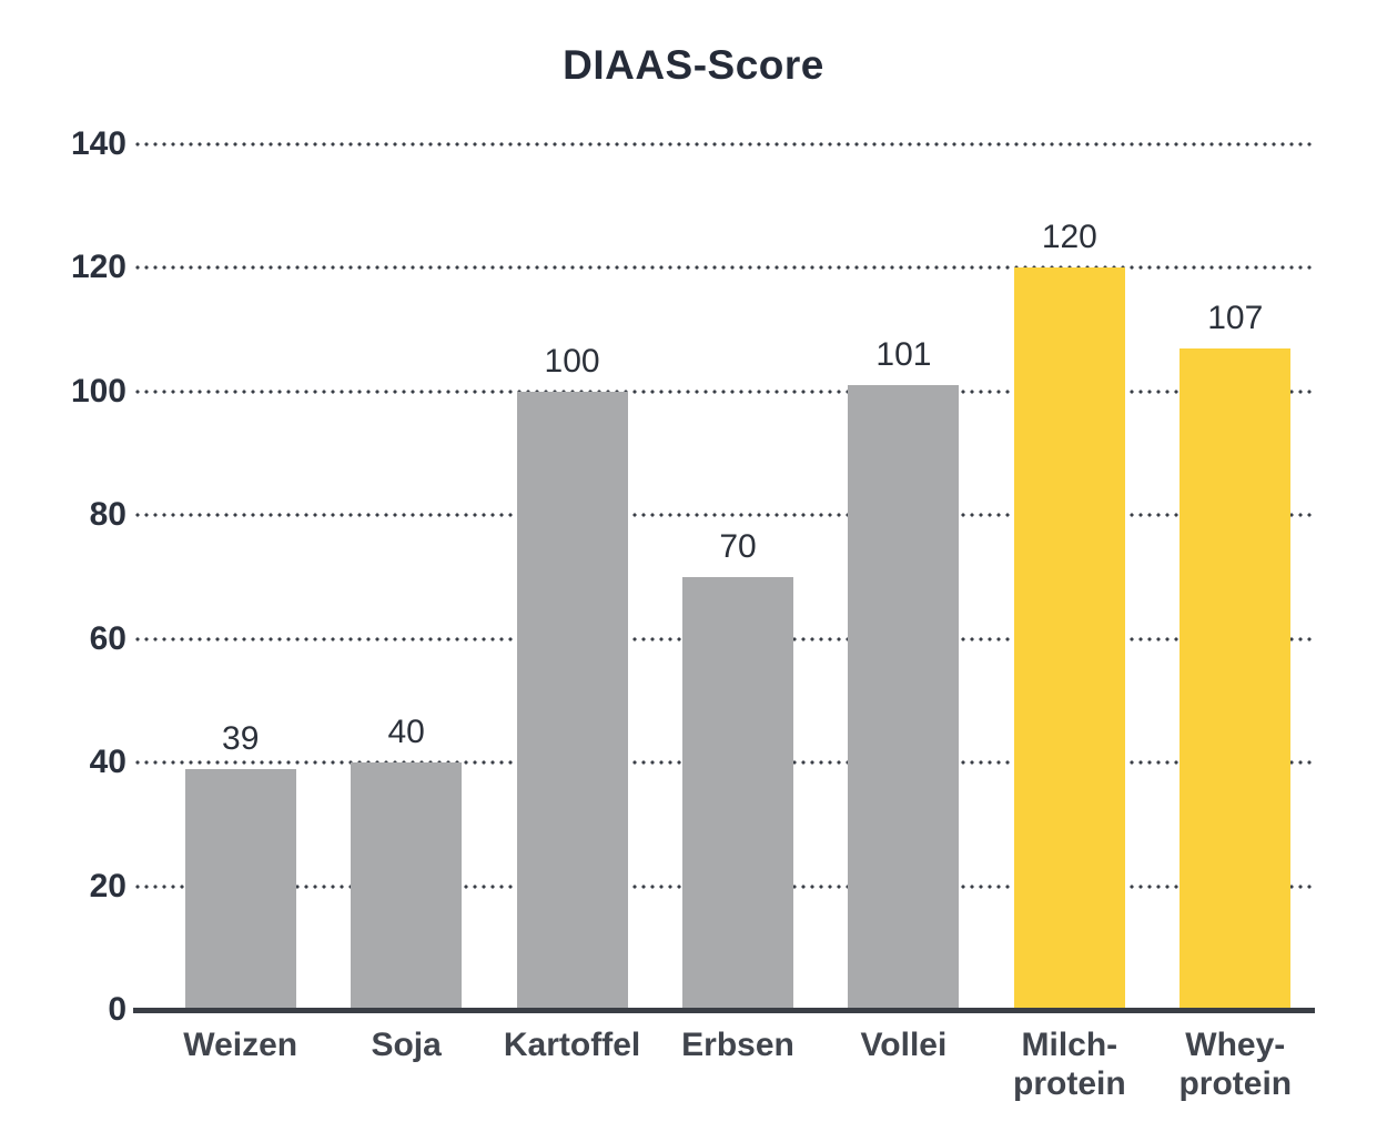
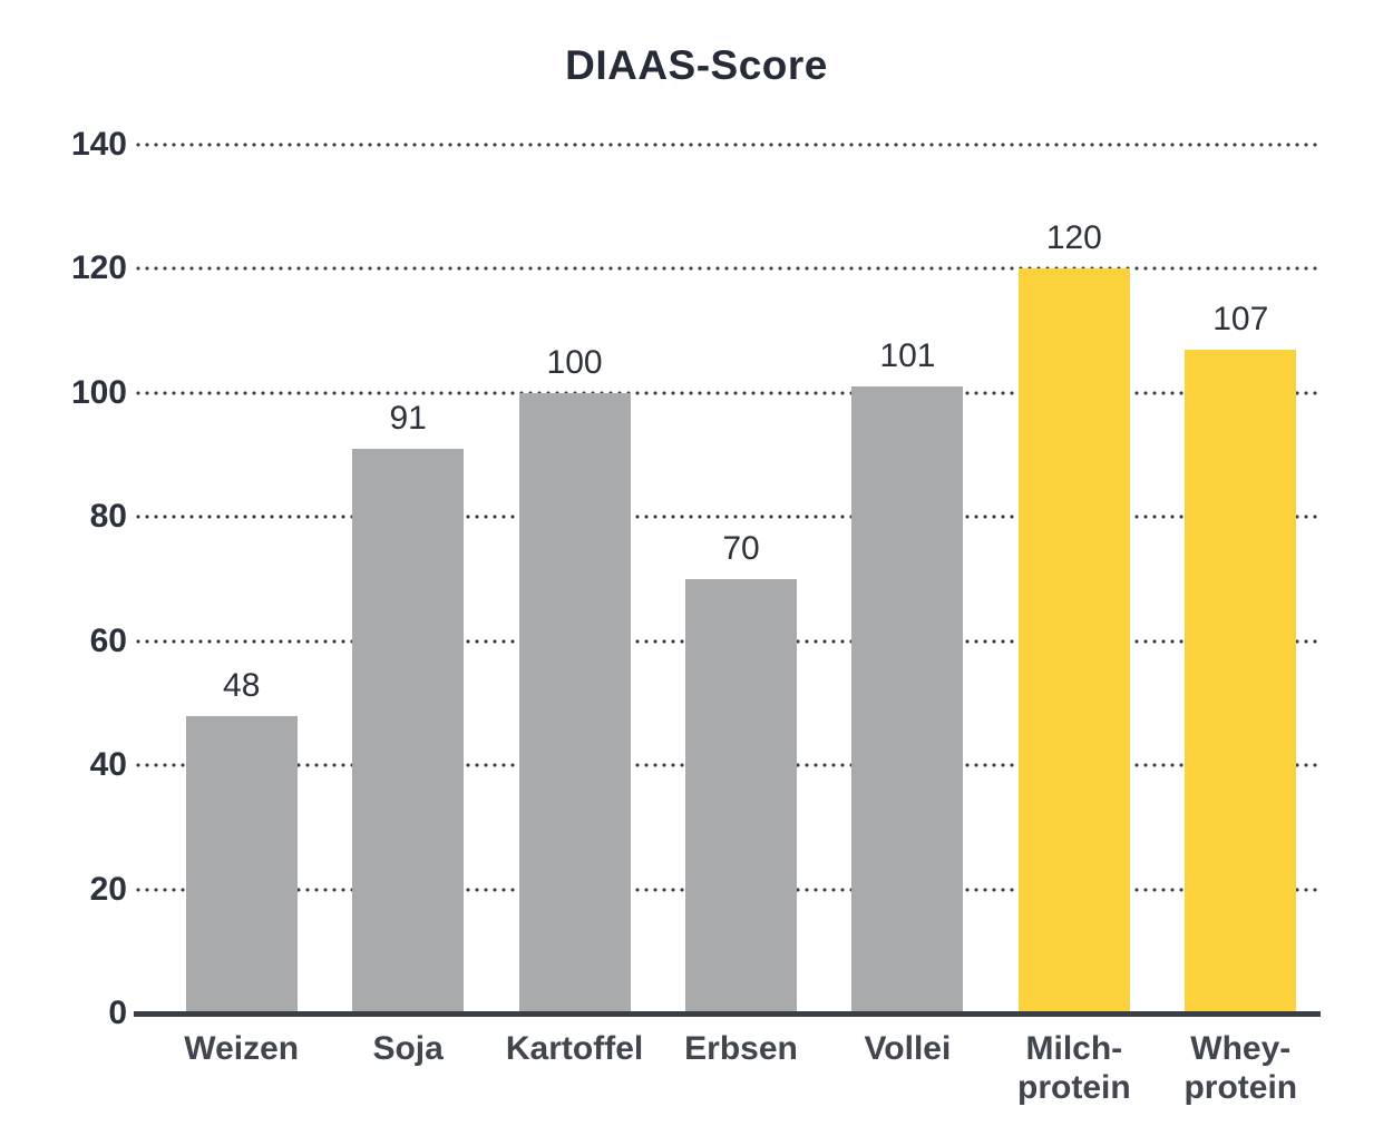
Weizen: 39 -> 48
Soja: 40 -> 91
